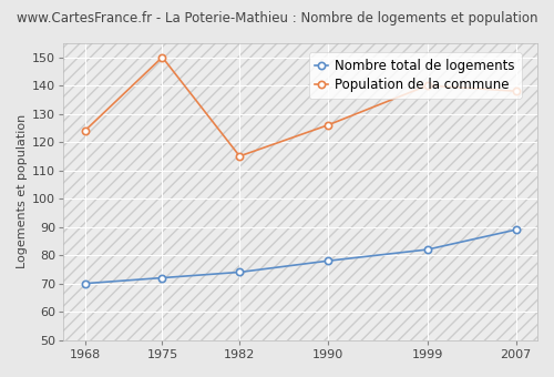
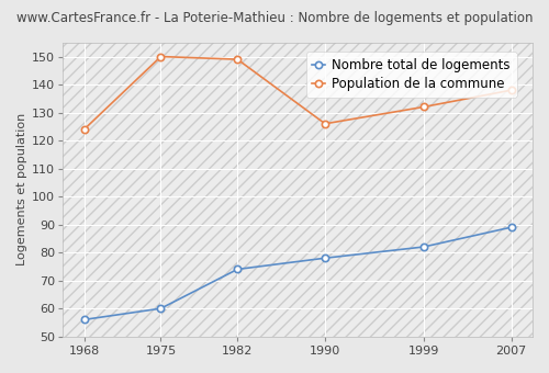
Nombre total de logements/1968: 70 -> 56
Nombre total de logements/1975: 72 -> 60
Population de la commune/1982: 115 -> 149
Population de la commune/1999: 140 -> 132
